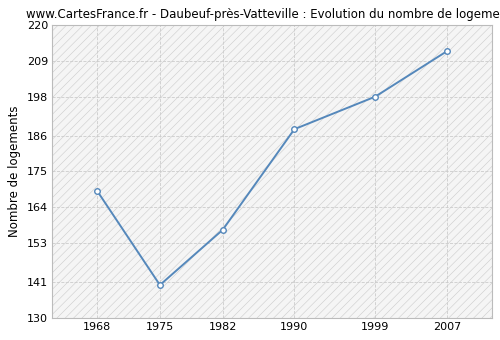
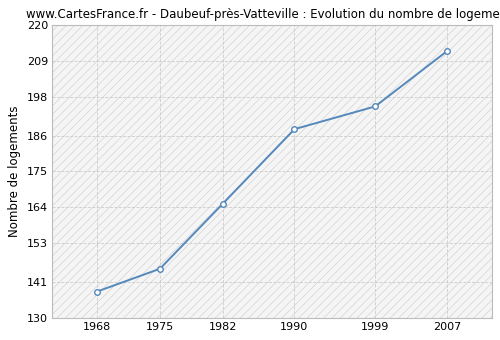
1968: 169 -> 138
1975: 140 -> 145
1982: 157 -> 165
1999: 198 -> 195
